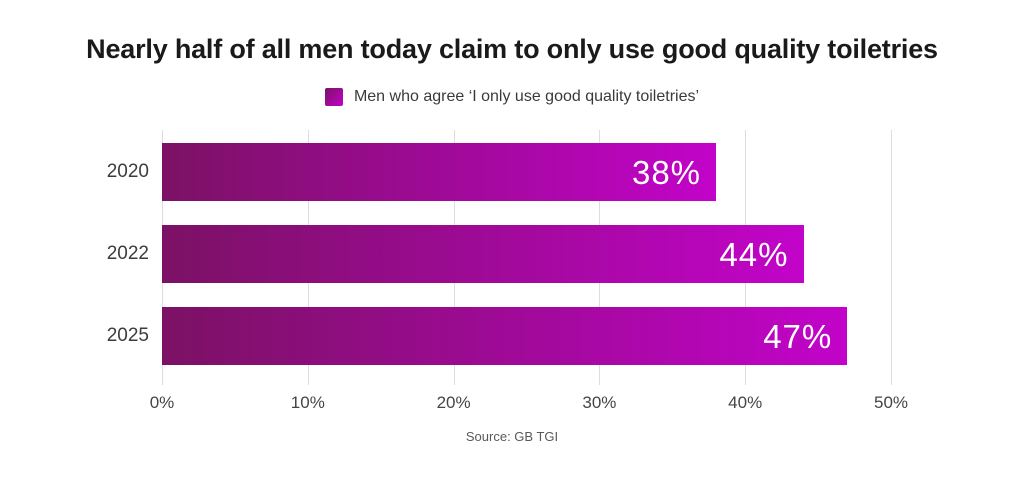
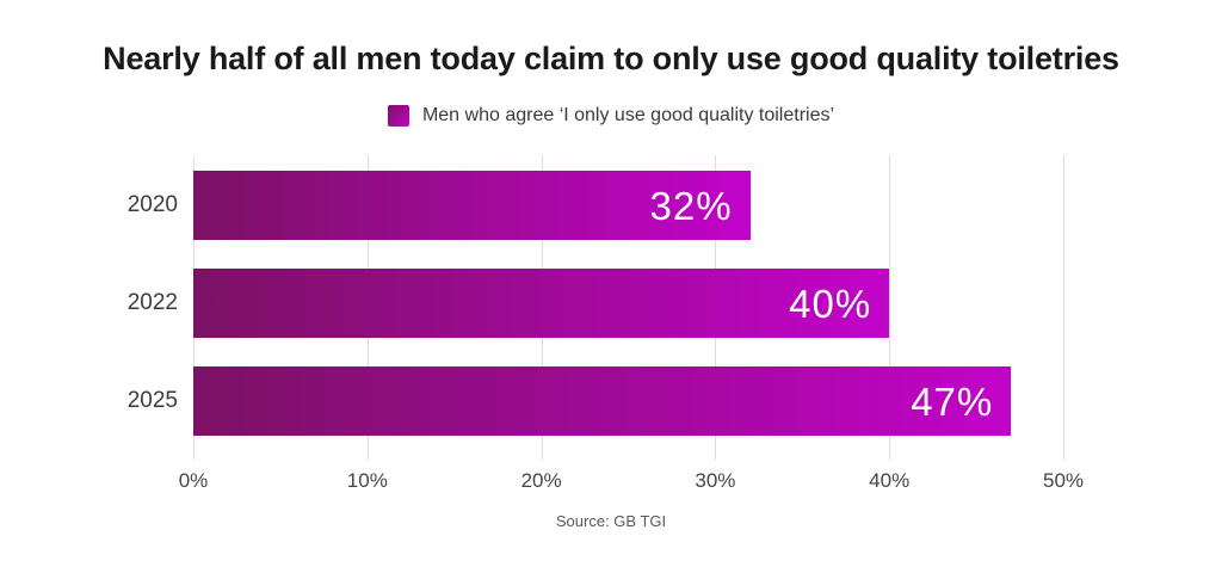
2020: 38% -> 32%
2022: 44% -> 40%
